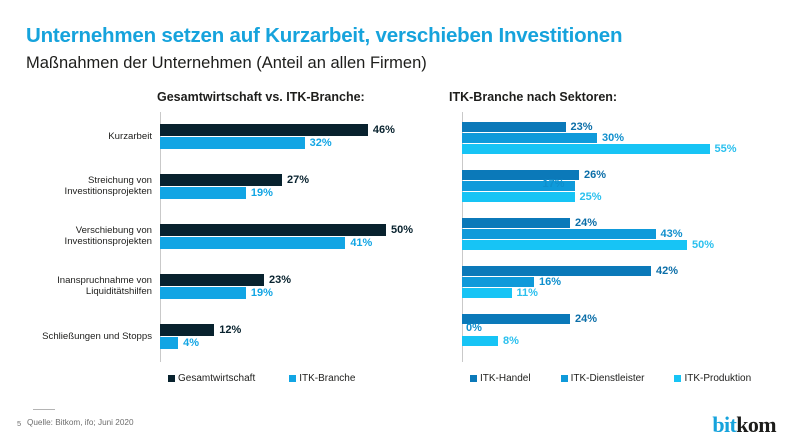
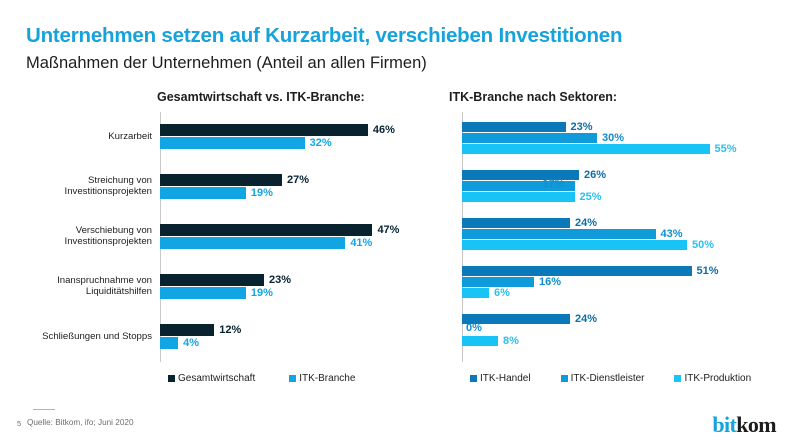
Gesamtwirtschaft vs. ITK-Branche:/Gesamtwirtschaft/Verschiebung von Investitionsprojekten: 50% -> 47%
ITK-Branche nach Sektoren:/ITK-Handel/Inanspruchnahme von Liquiditätshilfen: 42% -> 51%
ITK-Branche nach Sektoren:/ITK-Produktion/Inanspruchnahme von Liquiditätshilfen: 11% -> 6%
